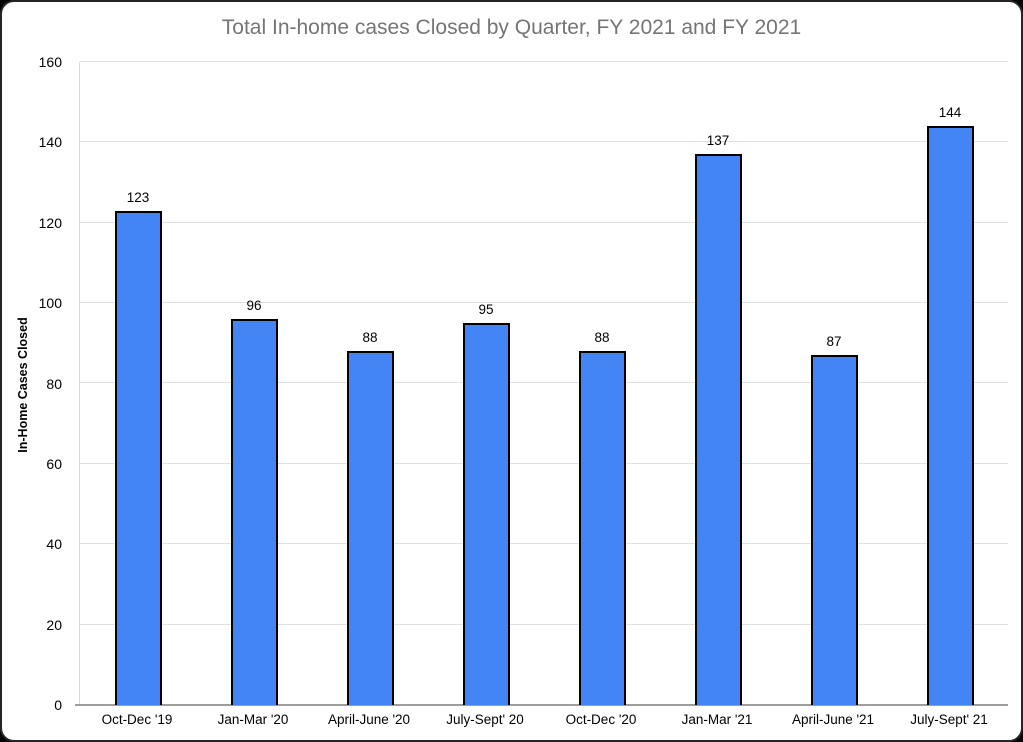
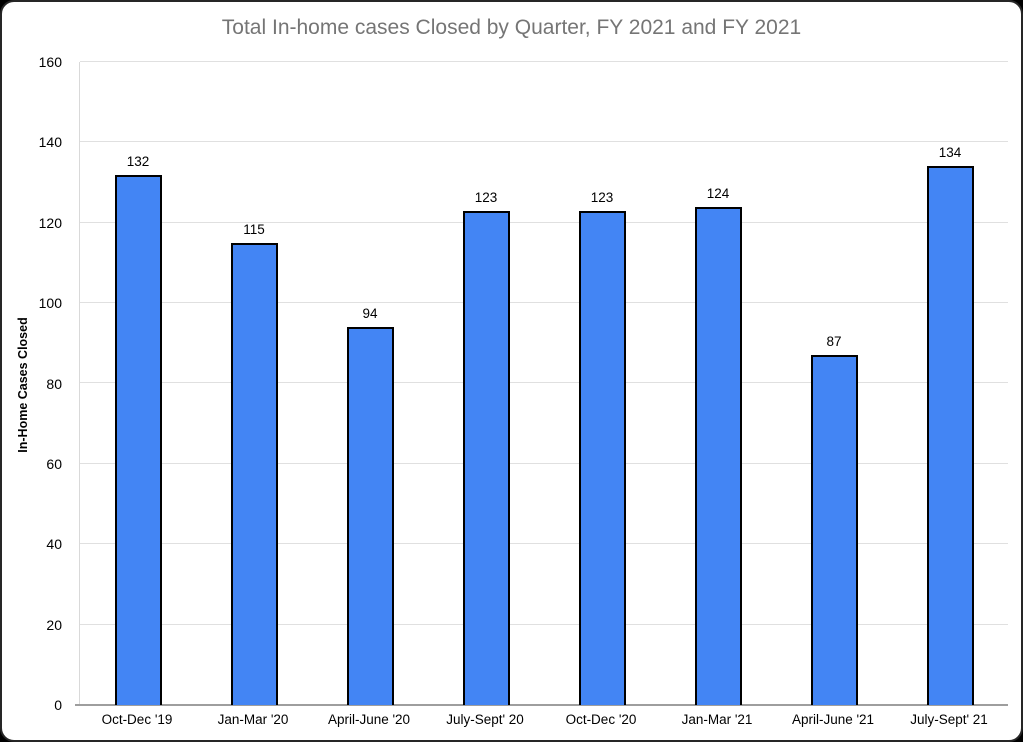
Oct-Dec '19: 123 -> 132
Jan-Mar '20: 96 -> 115
April-June '20: 88 -> 94
July-Sept' 20: 95 -> 123
Oct-Dec '20: 88 -> 123
Jan-Mar '21: 137 -> 124
July-Sept' 21: 144 -> 134
